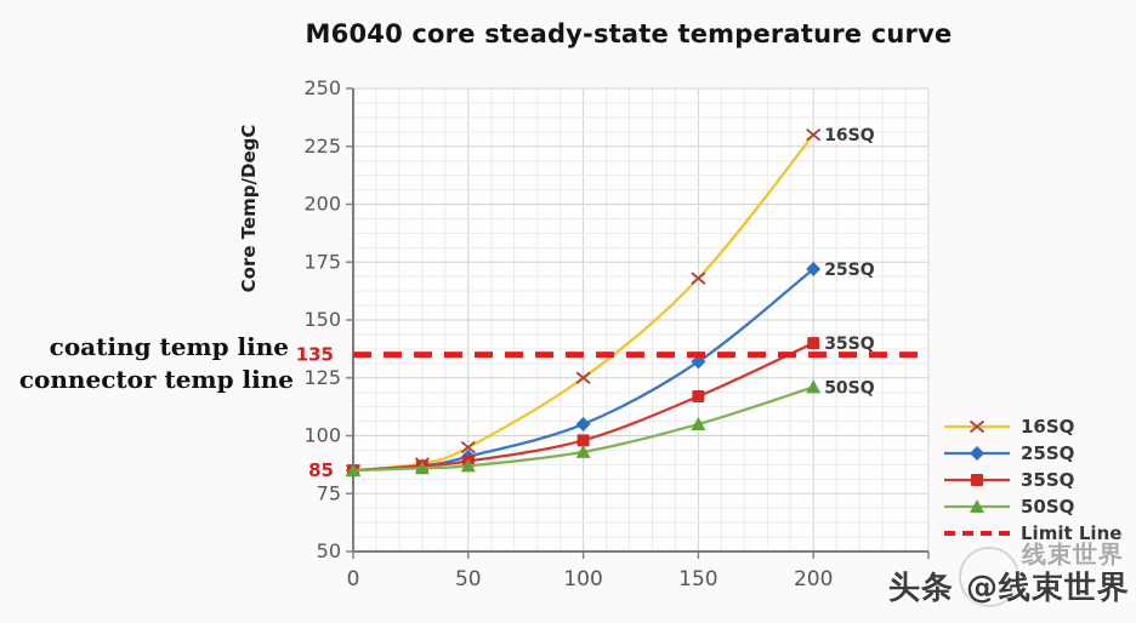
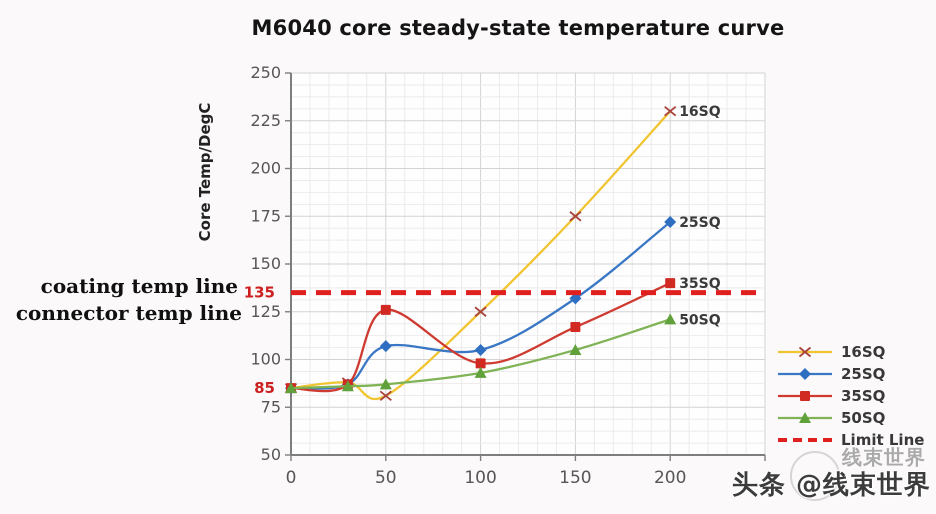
16SQ/50: 95 -> 81
25SQ/50: 91 -> 107
35SQ/50: 89 -> 126
16SQ/150: 168 -> 175
